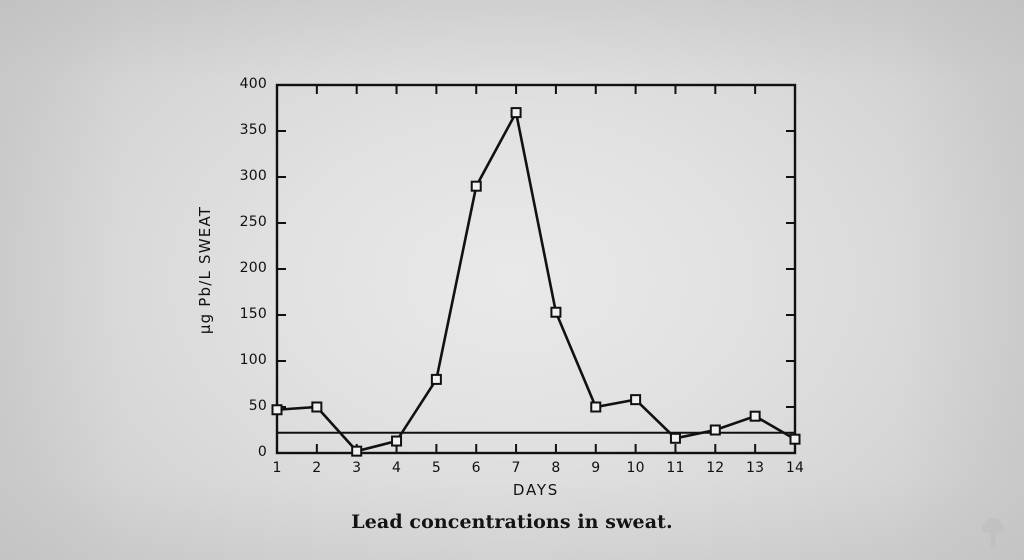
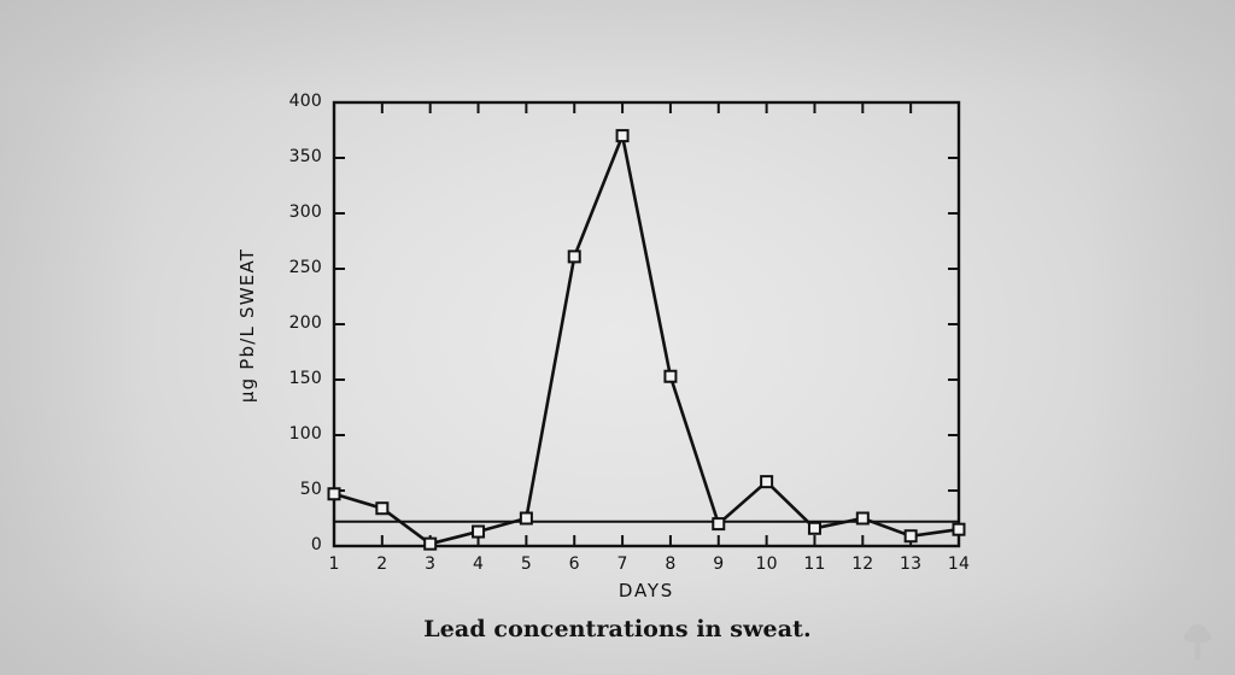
2: 50 -> 30
5: 80 -> 20
6: 290 -> 260
9: 50 -> 20
13: 40 -> 10
